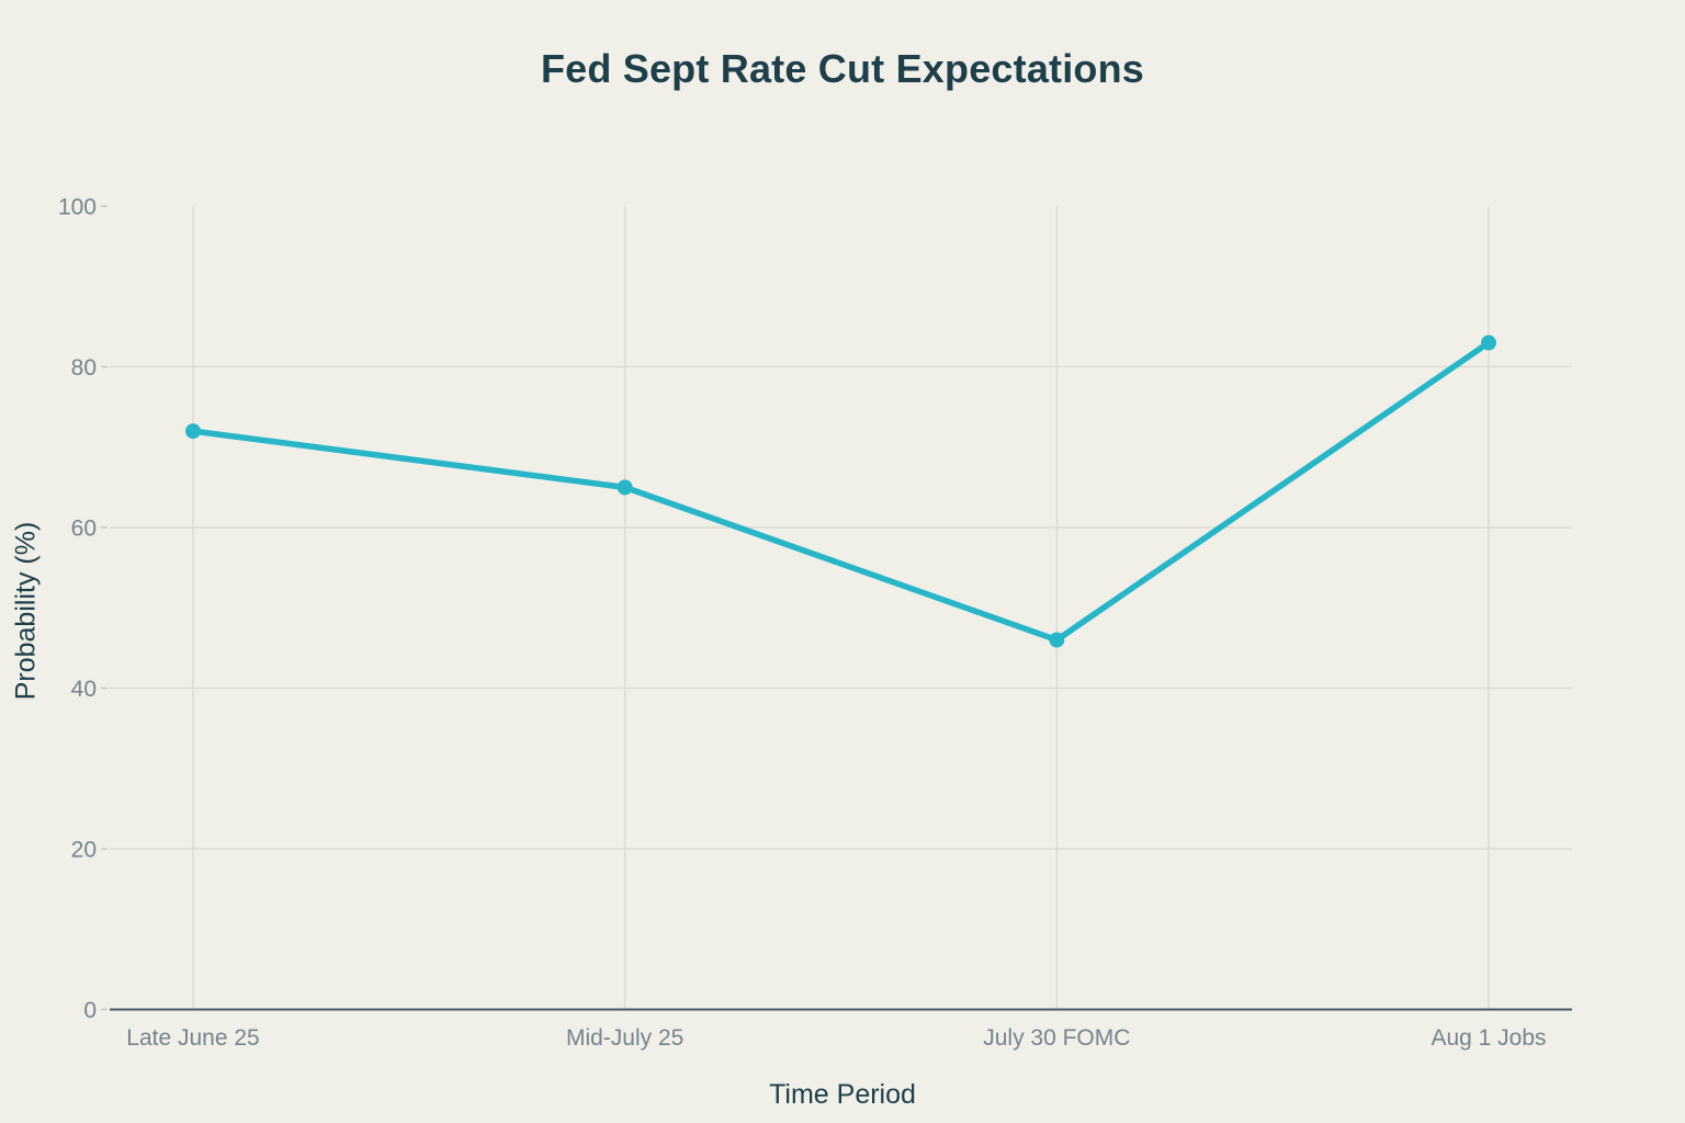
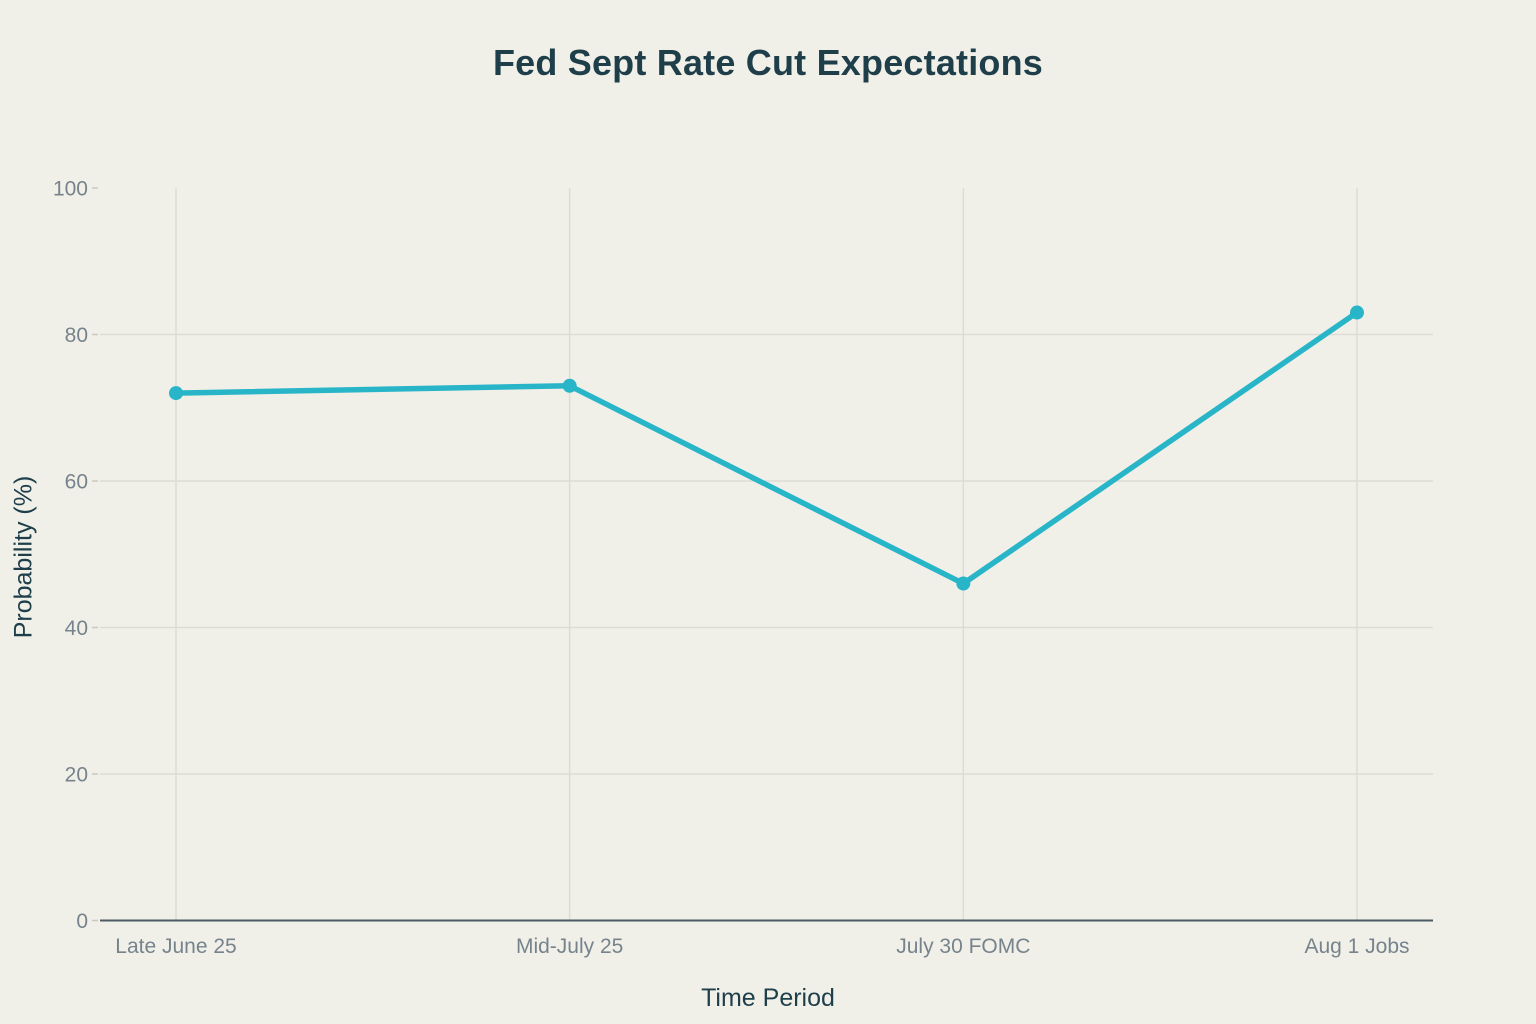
Mid-July 25: 65 -> 73
